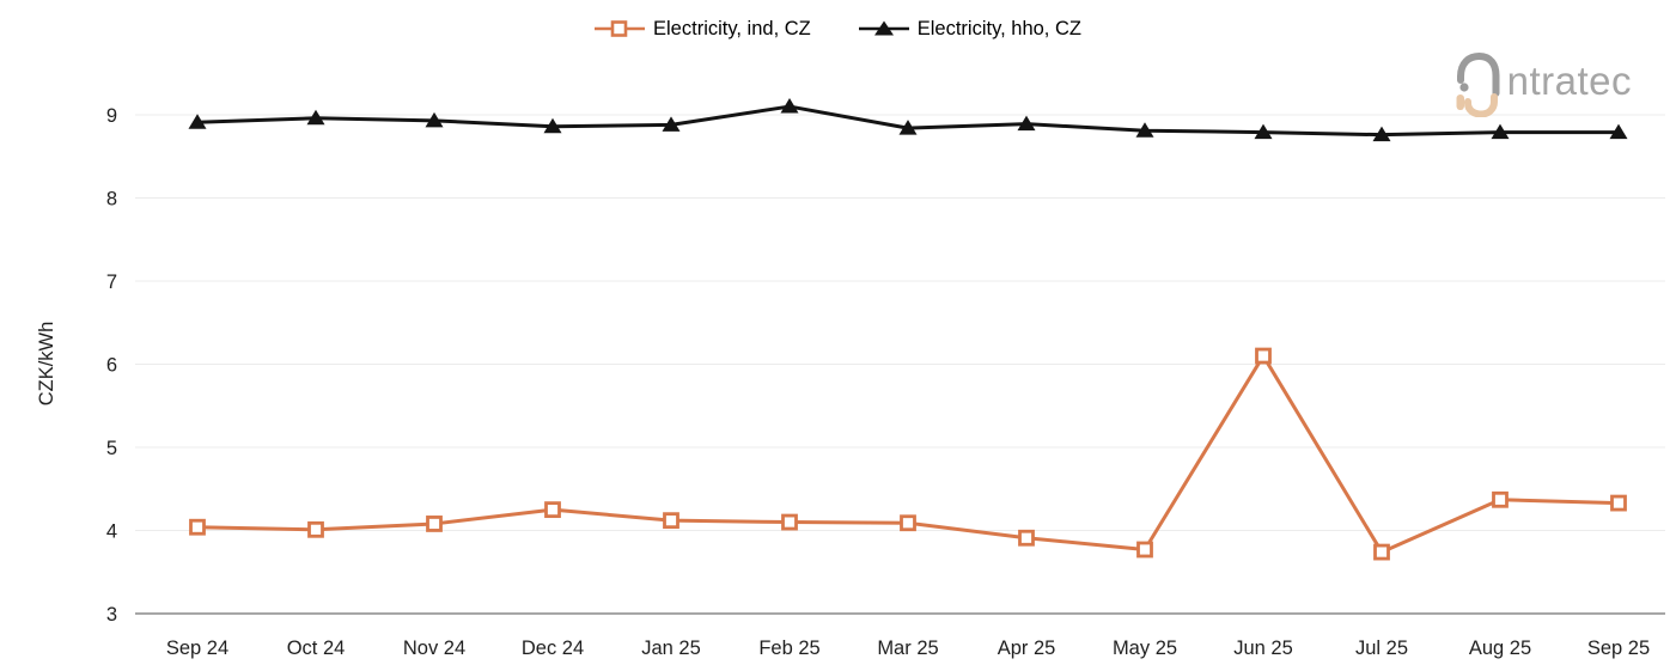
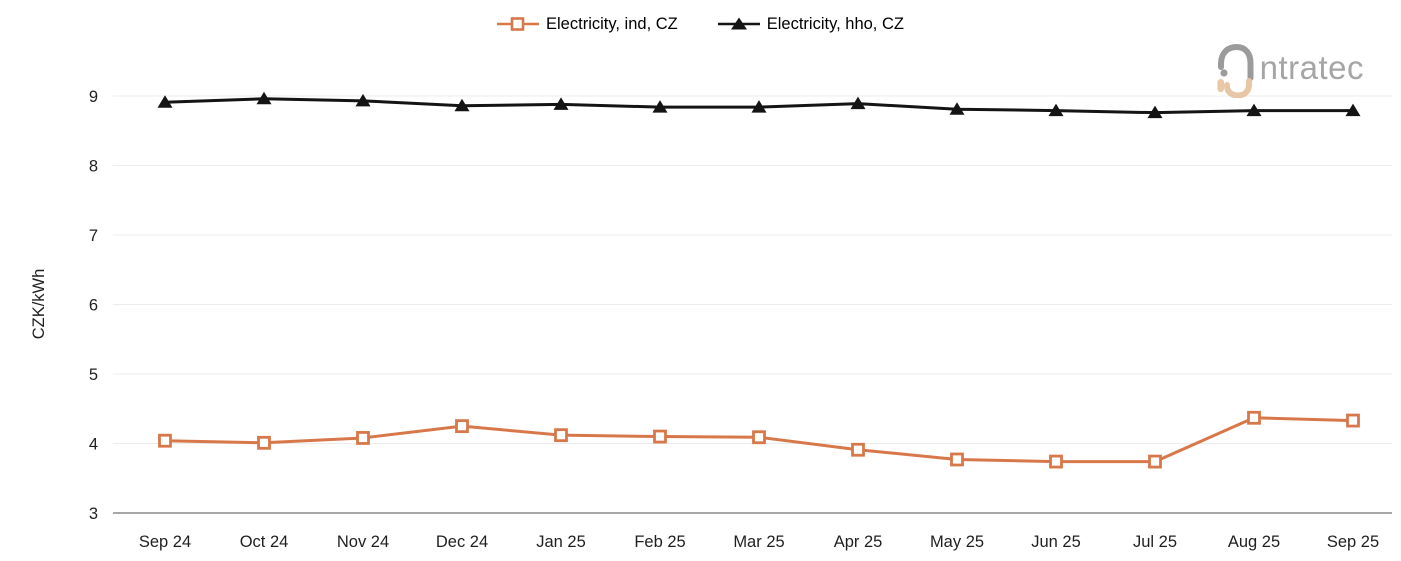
Electricity, hho, CZ/Feb 25: 9.1 -> 8.8
Electricity, ind, CZ/Jun 25: 6.1 -> 3.7
